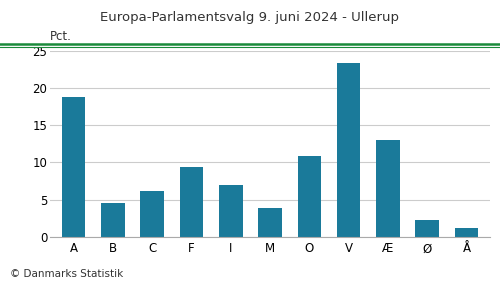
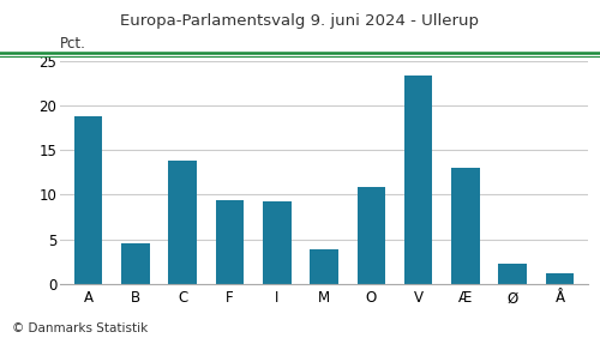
C: 6.1 -> 13.8
I: 7.0 -> 9.2
